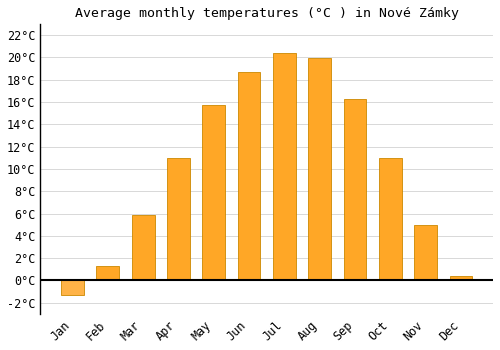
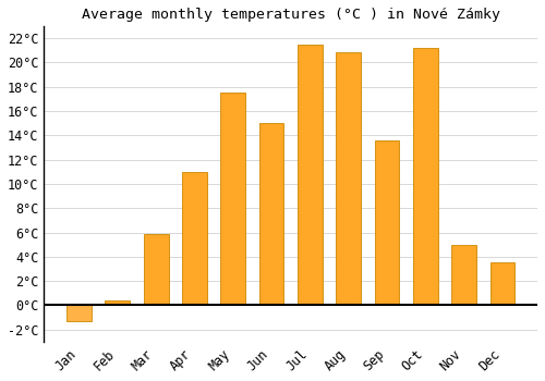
Feb: 1.3°C -> 0.4°C
May: 15.7°C -> 17.5°C
Jun: 18.7°C -> 15.0°C
Jul: 20.4°C -> 21.5°C
Aug: 19.9°C -> 20.8°C
Sep: 16.3°C -> 13.6°C
Oct: 11.0°C -> 21.2°C
Dec: 0.4°C -> 3.5°C
